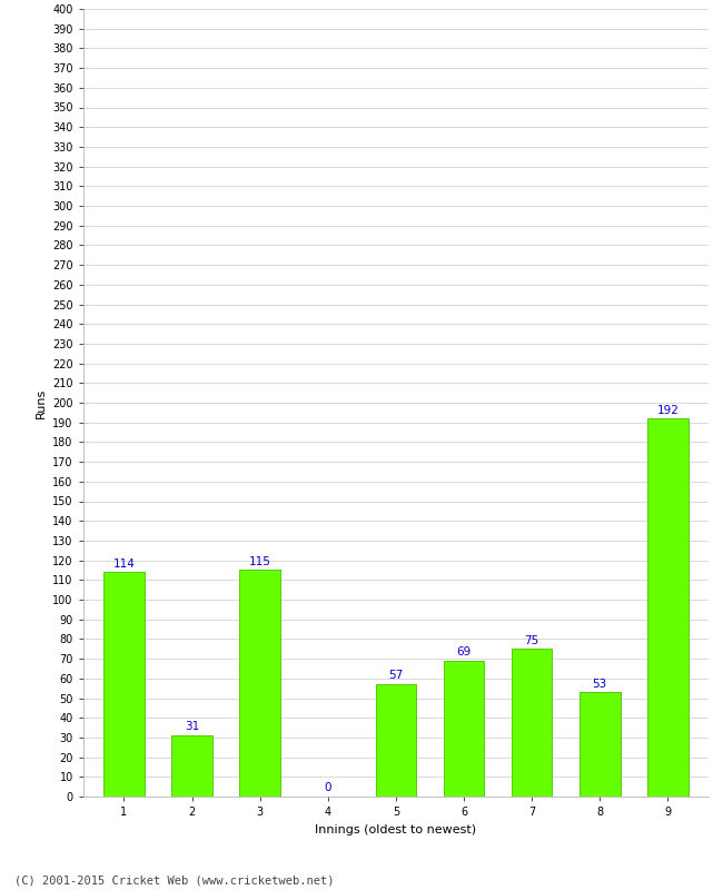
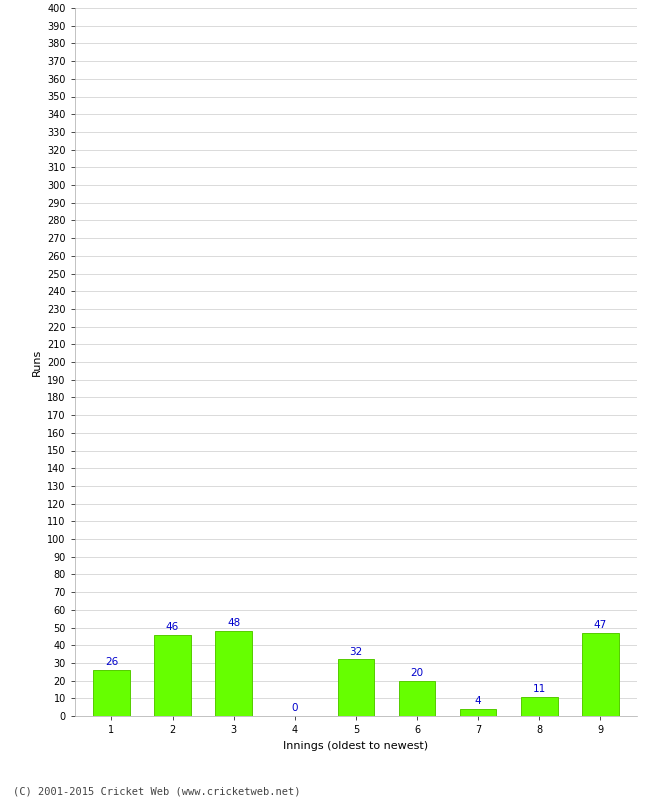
1: 114 -> 26
2: 31 -> 46
3: 115 -> 48
5: 57 -> 32
6: 69 -> 20
7: 75 -> 4
8: 53 -> 11
9: 192 -> 47
